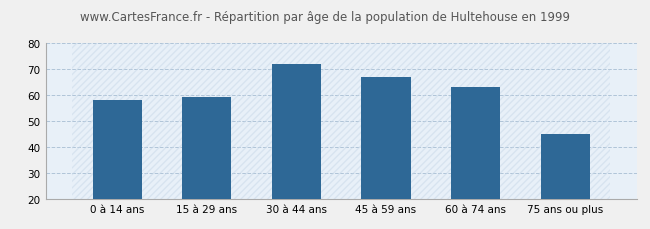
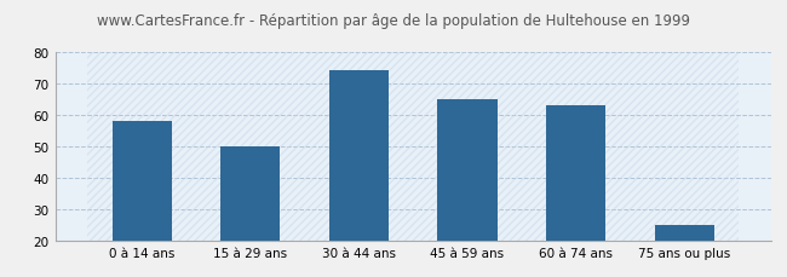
15 à 29 ans: 59 -> 50
30 à 44 ans: 72 -> 74
45 à 59 ans: 67 -> 65
75 ans ou plus: 45 -> 25
